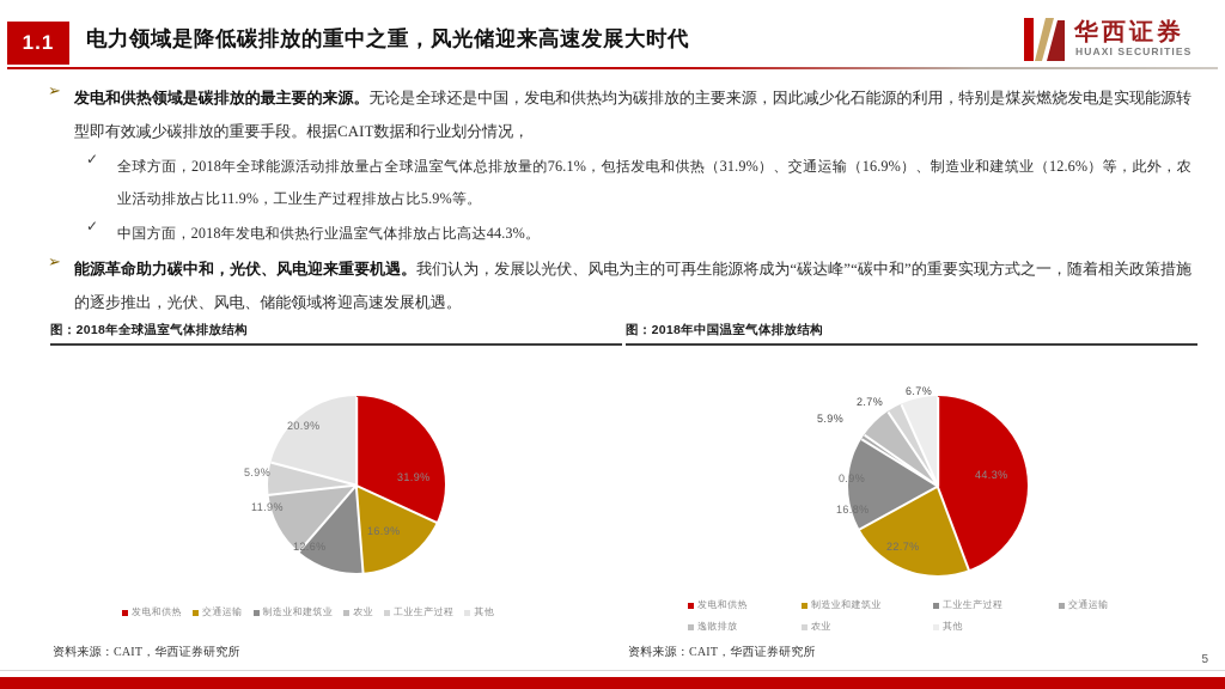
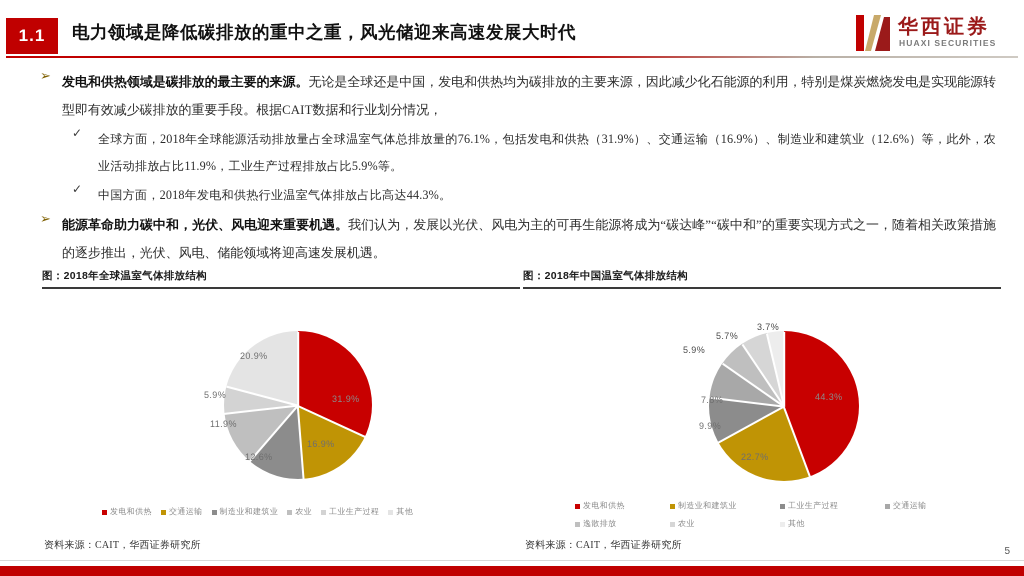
图：2018年中国温室气体排放结构/工业生产过程: 16.8% -> 9.9%
图：2018年中国温室气体排放结构/交通运输: 0.9% -> 7.8%
图：2018年中国温室气体排放结构/农业: 2.7% -> 5.7%
图：2018年中国温室气体排放结构/其他: 6.7% -> 3.7%
